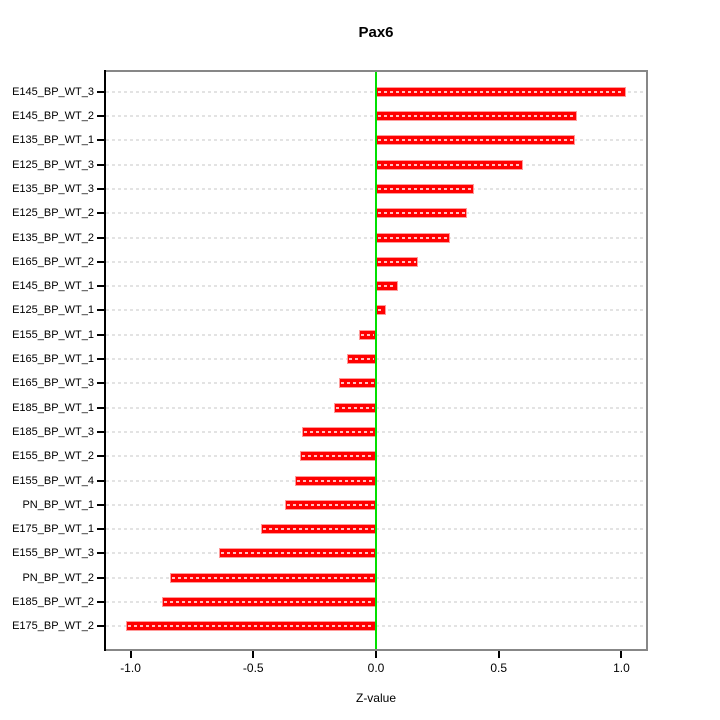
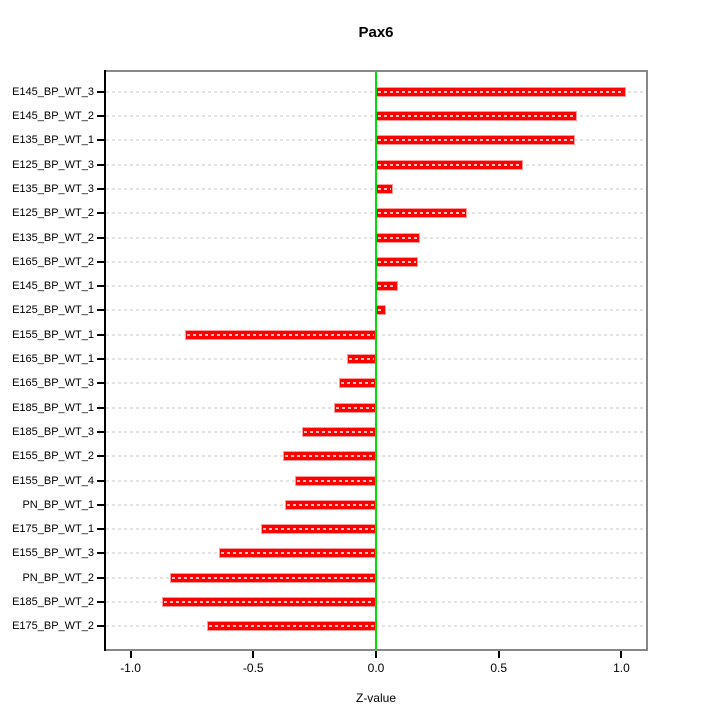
E135_BP_WT_3: 0.40 -> 0.07
E135_BP_WT_2: 0.30 -> 0.18
E155_BP_WT_1: -0.07 -> -0.78
E155_BP_WT_2: -0.31 -> -0.38
E175_BP_WT_2: -1.02 -> -0.69
